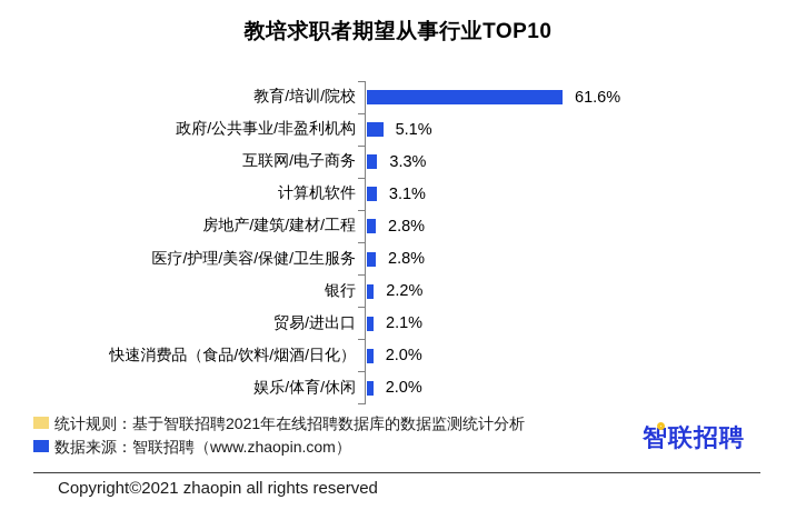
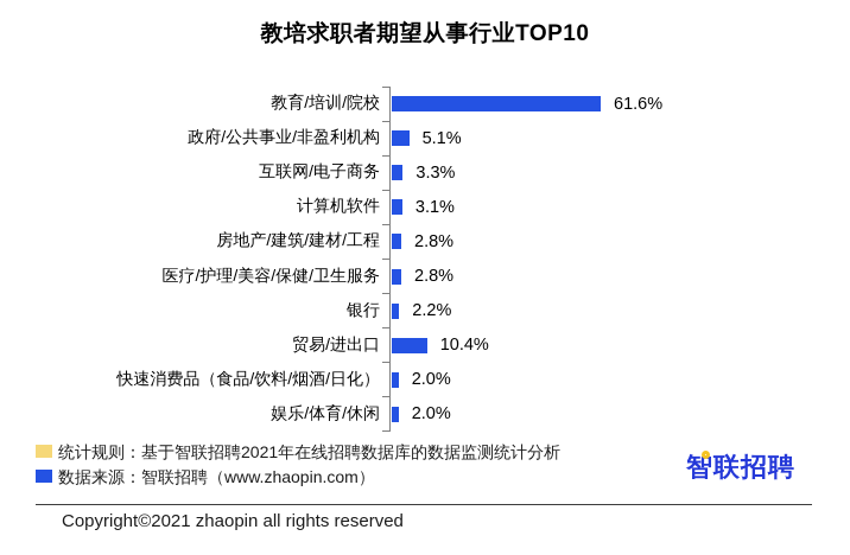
贸易/进出口: 2.1% -> 10.4%
